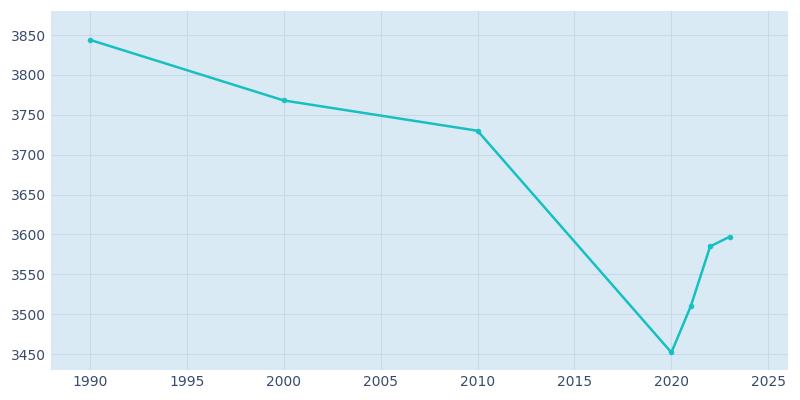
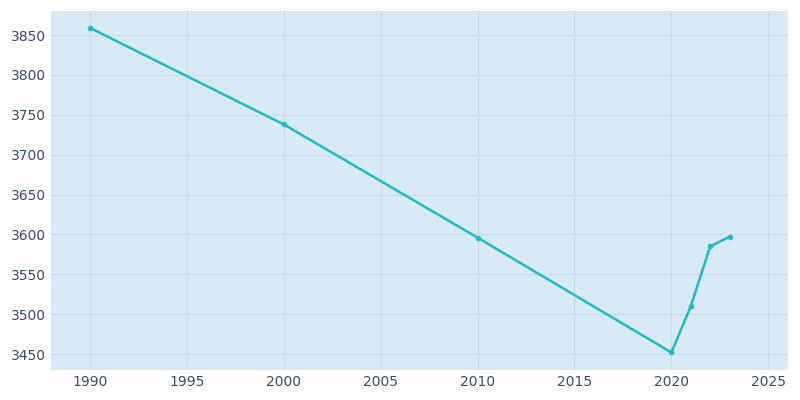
1990: 3844 -> 3859
2000: 3768 -> 3738
2010: 3730 -> 3596
